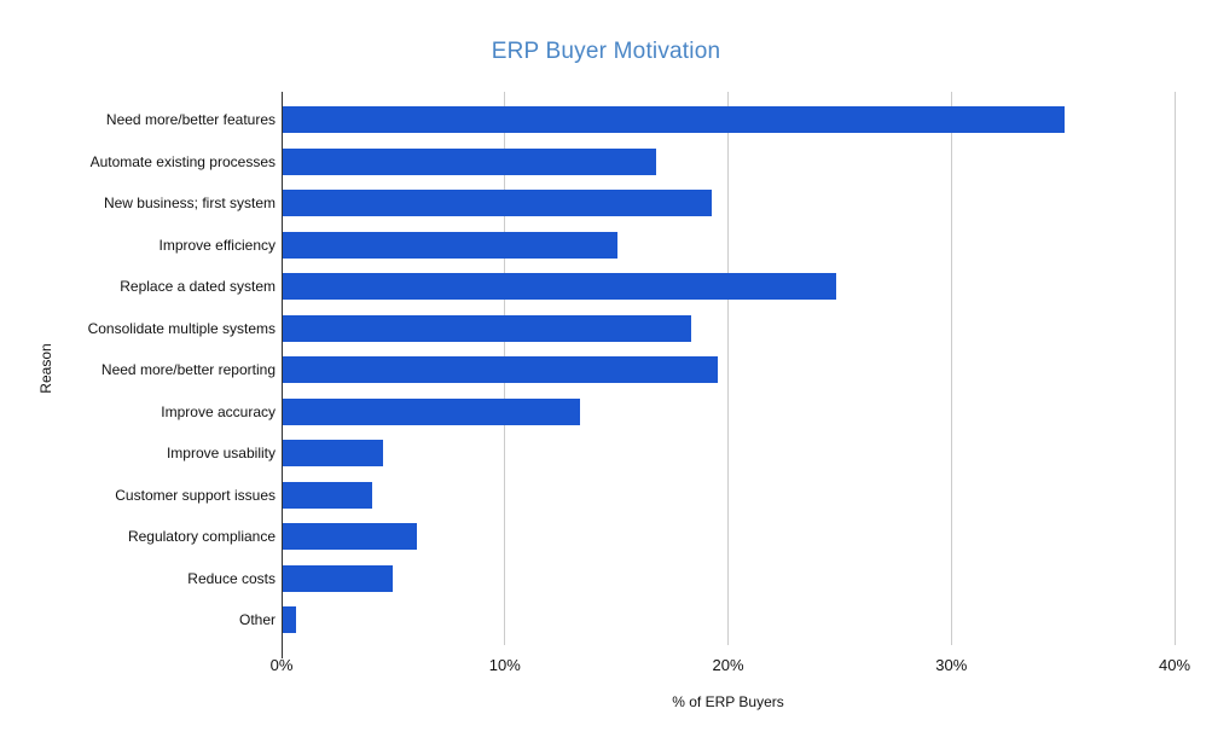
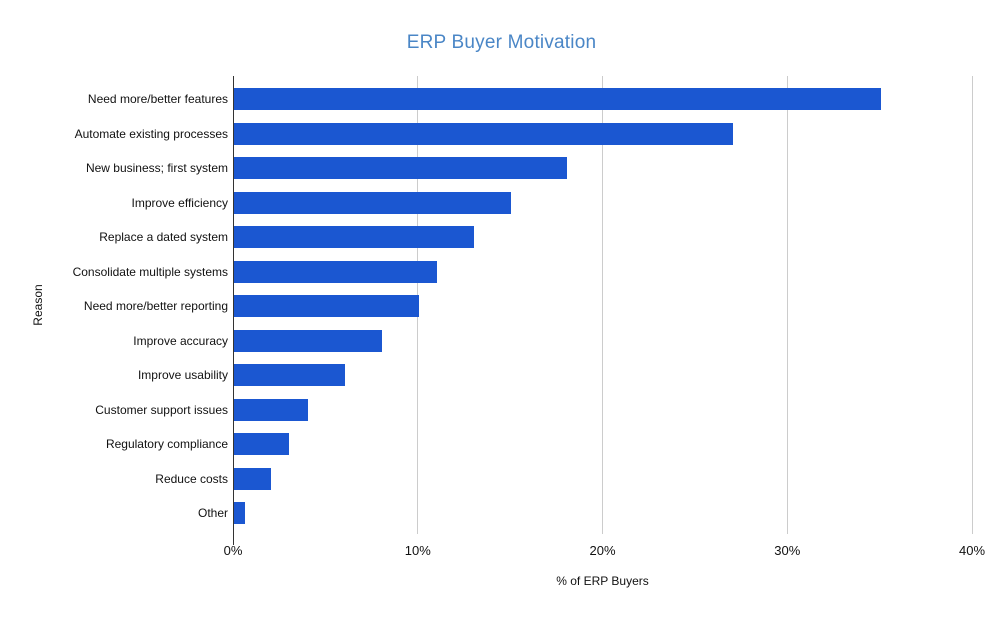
Automate existing processes: 16.7% -> 27.0%
New business; first system: 19.2% -> 18.0%
Replace a dated system: 24.8% -> 13.0%
Consolidate multiple systems: 18.3% -> 11.0%
Need more/better reporting: 19.5% -> 10.0%
Improve accuracy: 13.3% -> 8.0%
Improve usability: 4.5% -> 6.0%
Regulatory compliance: 6.0% -> 3.0%
Reduce costs: 4.9% -> 2.0%
